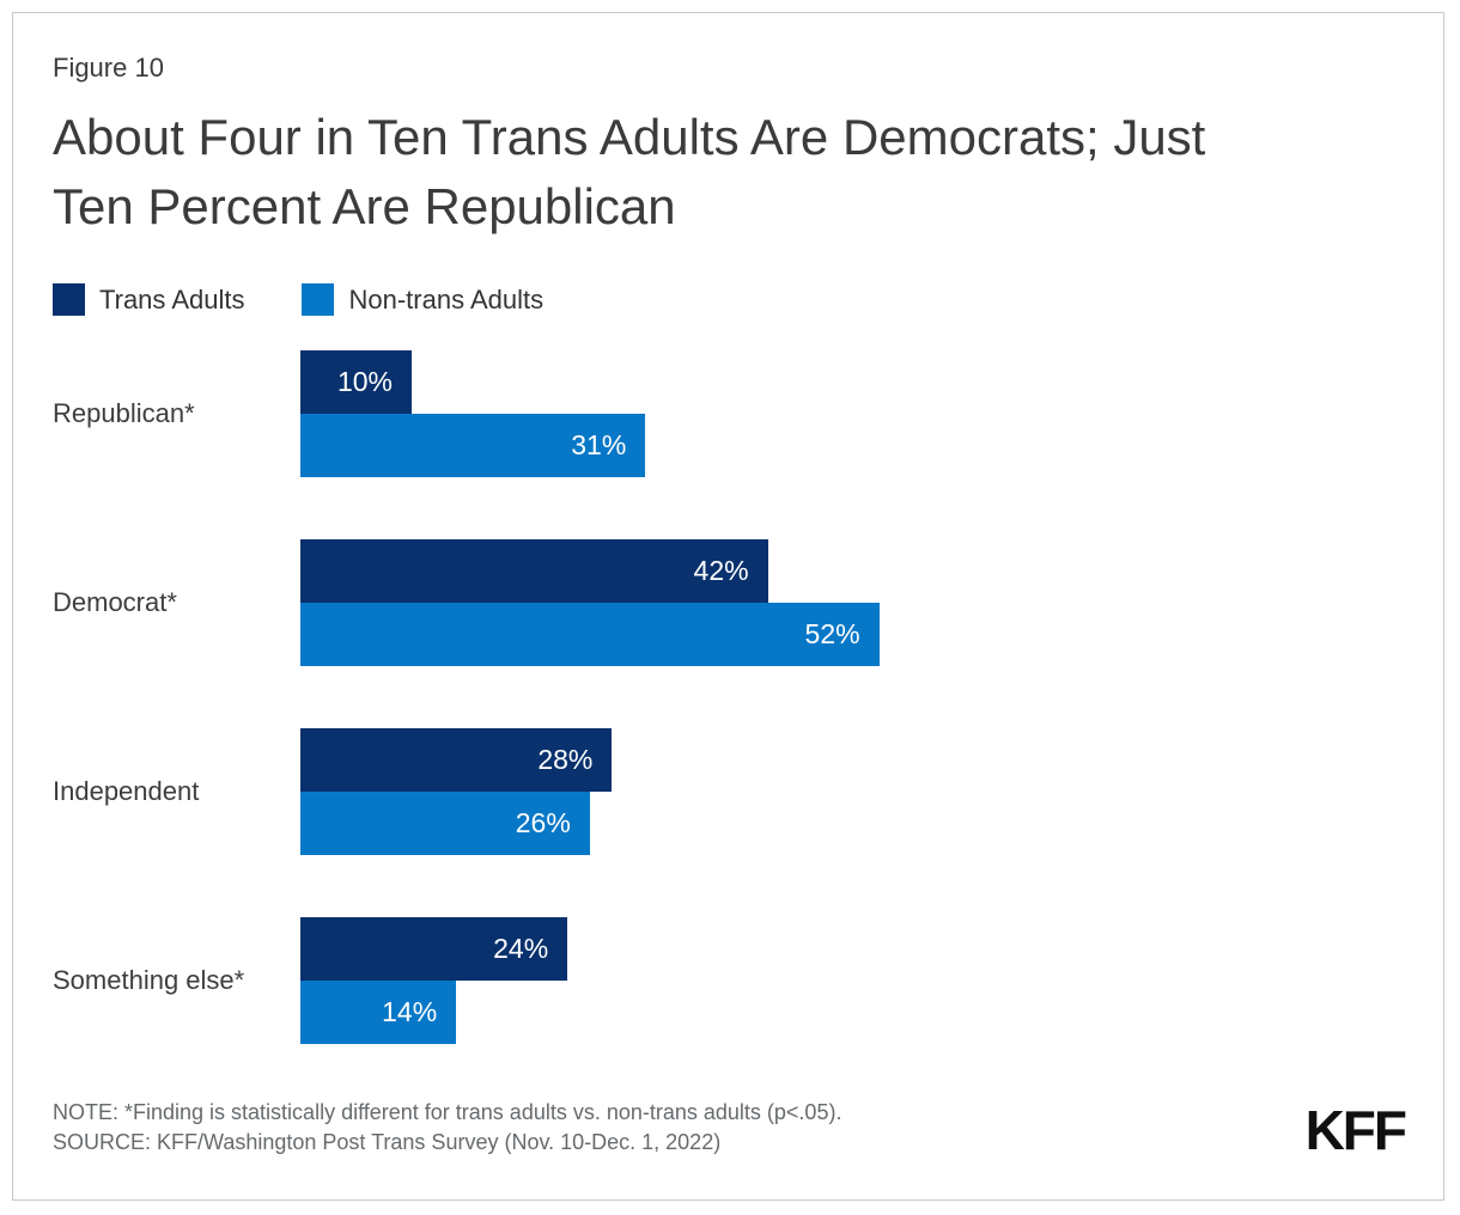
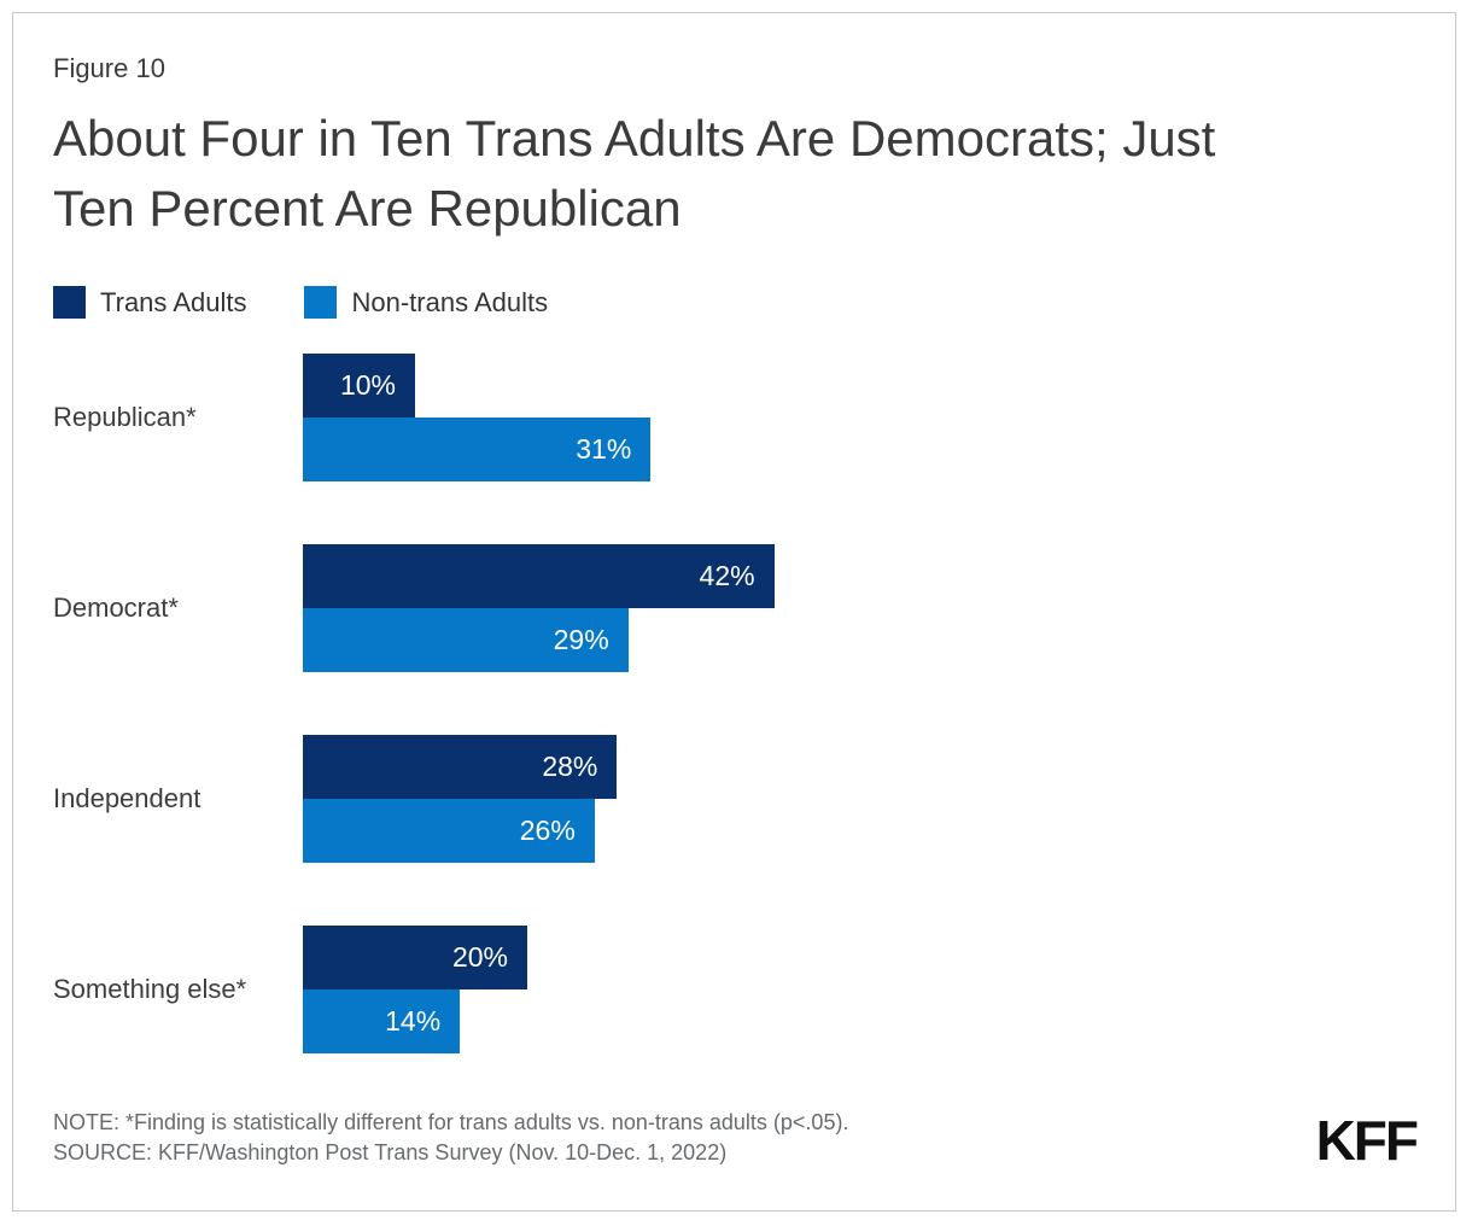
Non-trans Adults/Democrat*: 52% -> 29%
Trans Adults/Something else*: 24% -> 20%
